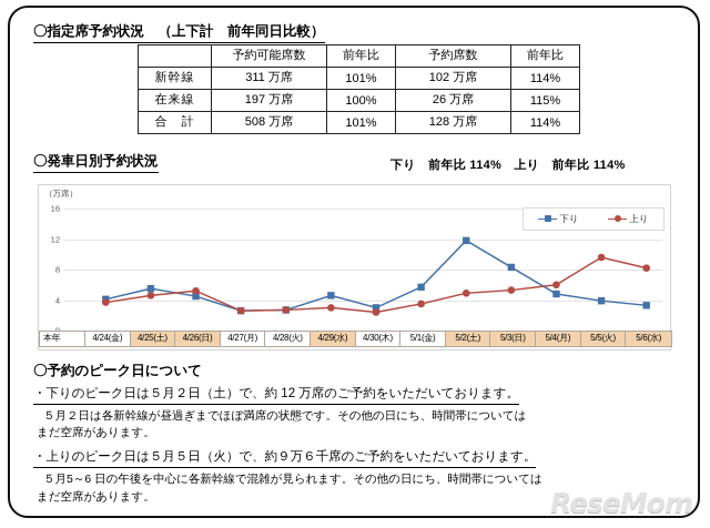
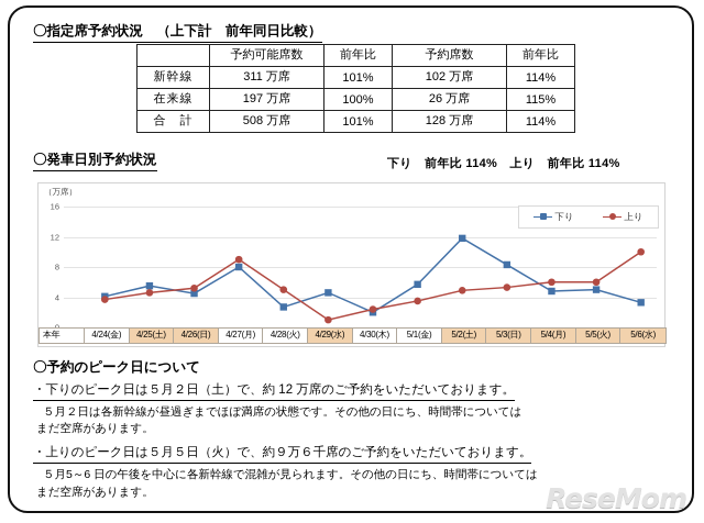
下り/4/27(月): 3 -> 8
上り/4/27(月): 3 -> 9
上り/4/28(火): 3 -> 5
上り/4/29(水): 3 -> 1
下り/4/30(木): 3 -> 2
下り/5/5(火): 4 -> 5
上り/5/5(火): 10 -> 6
上り/5/6(水): 8 -> 10
